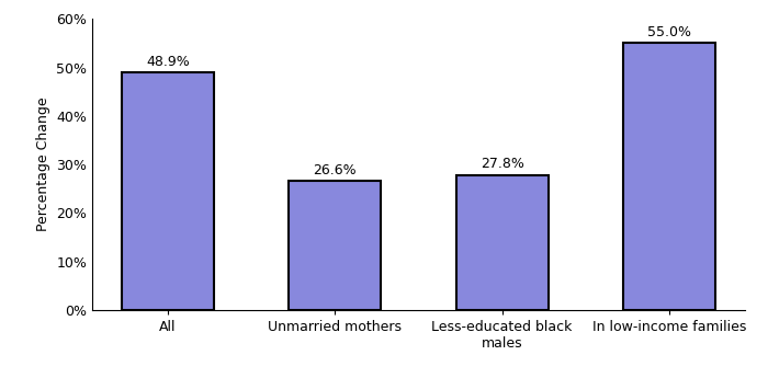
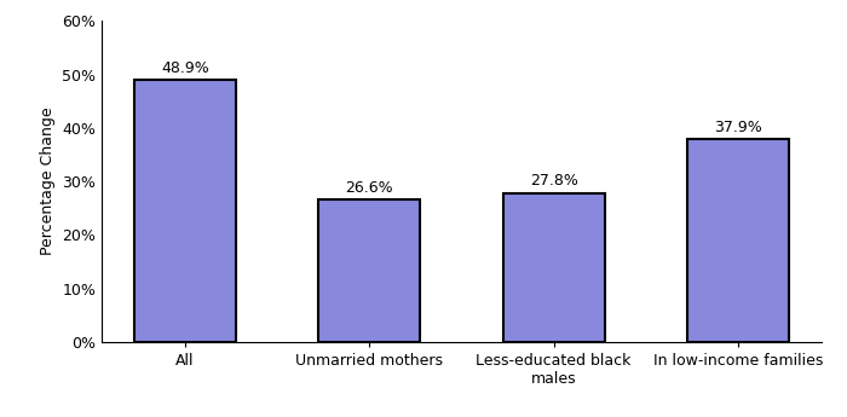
In low-income families: 55.0% -> 37.9%
